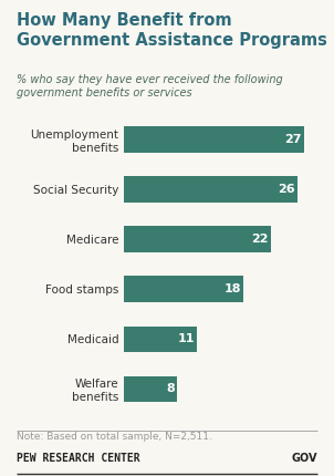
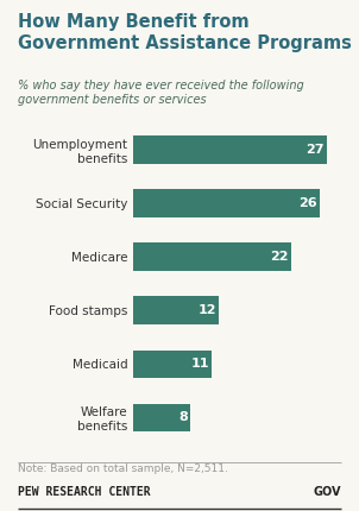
Food stamps: 18 -> 12
